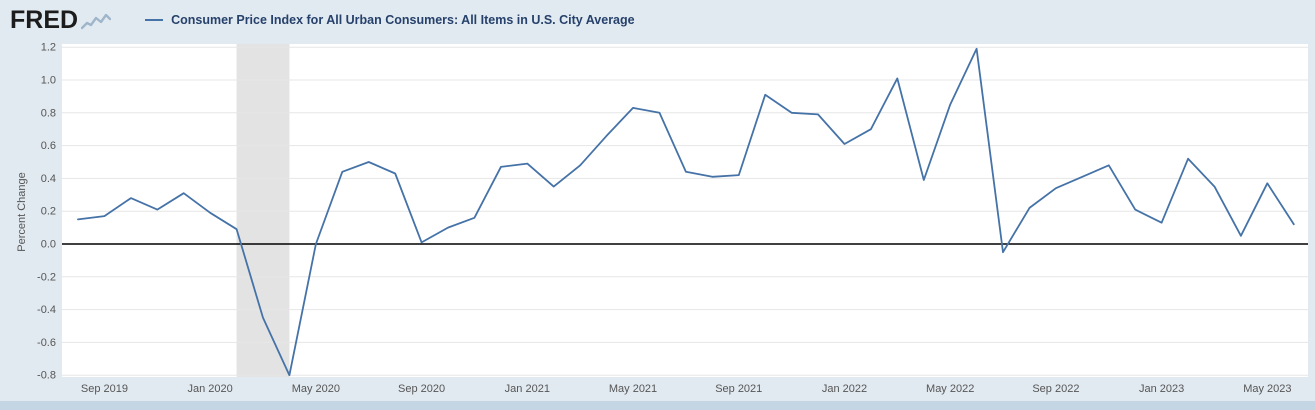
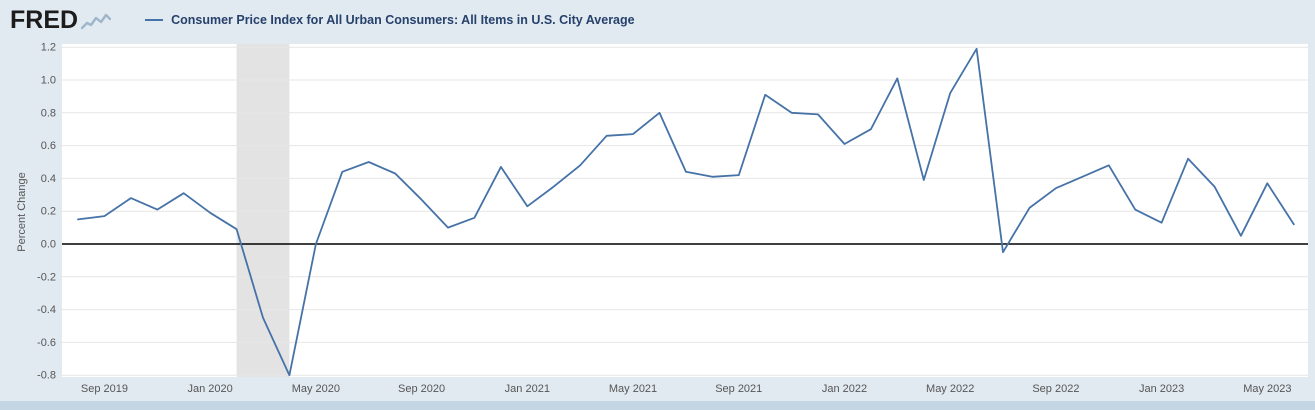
Sep 2020: 0.01 -> 0.27
Jan 2021: 0.49 -> 0.23
May 2021: 0.83 -> 0.67
May 2022: 0.85 -> 0.92
